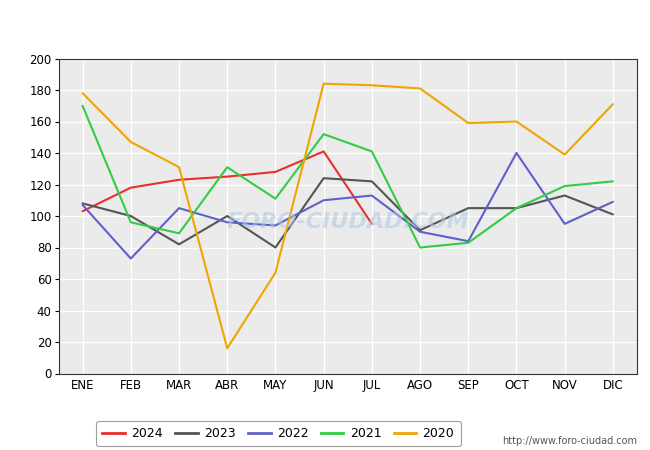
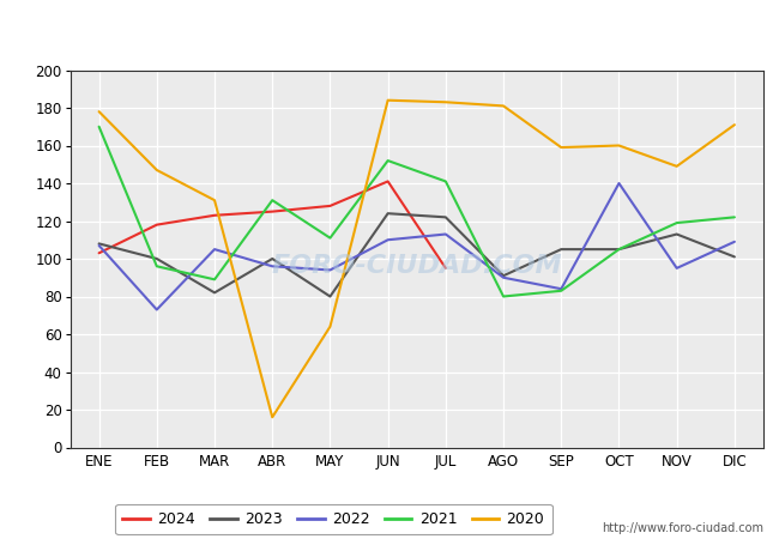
2020/NOV: 139 -> 149
